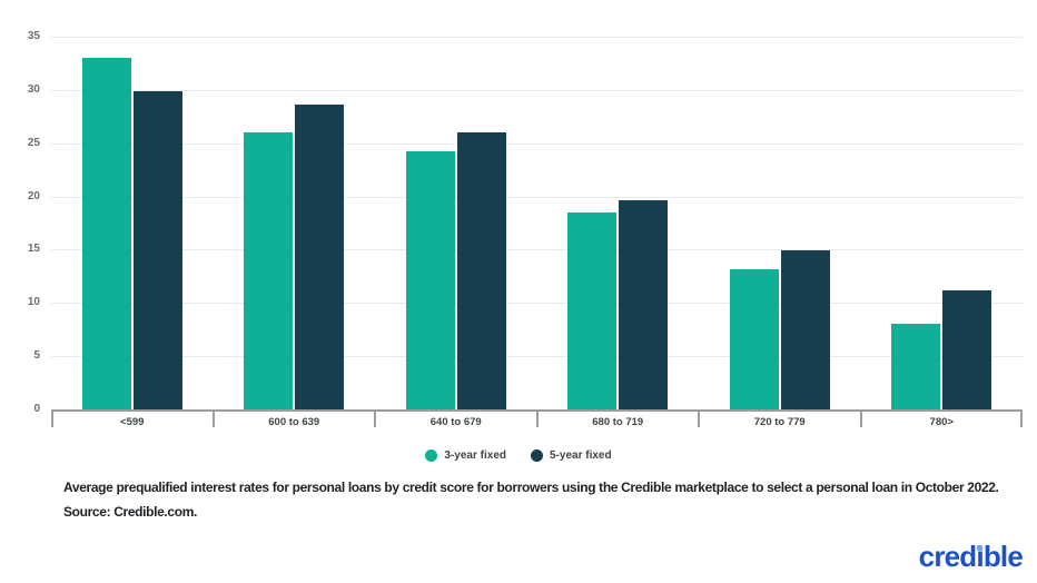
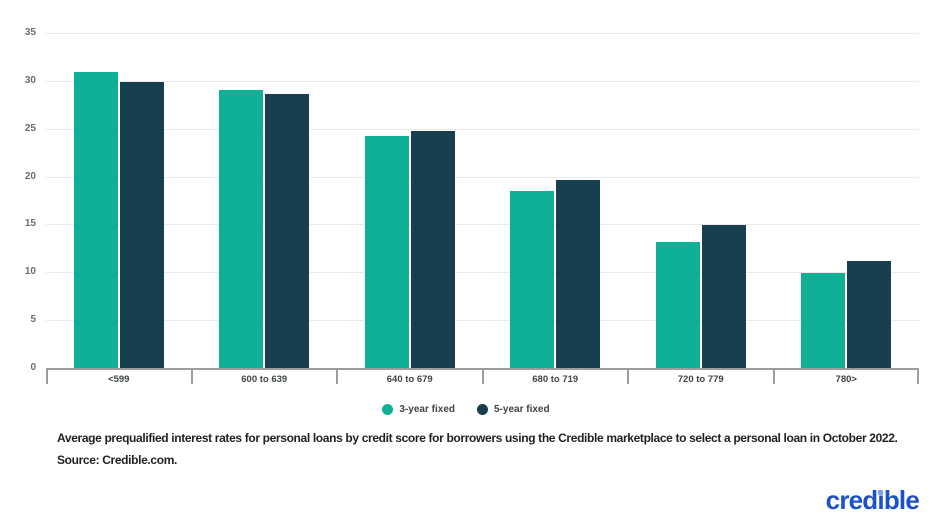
3-year fixed/<599: 33 -> 31
3-year fixed/600 to 639: 26 -> 29
5-year fixed/640 to 679: 26 -> 25
3-year fixed/780>: 8 -> 10
